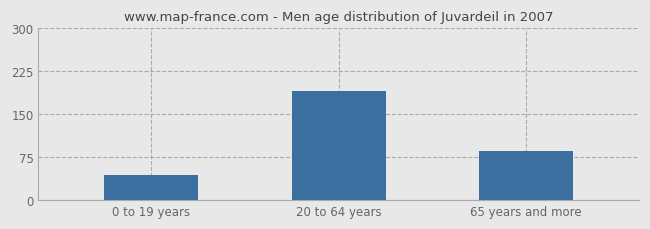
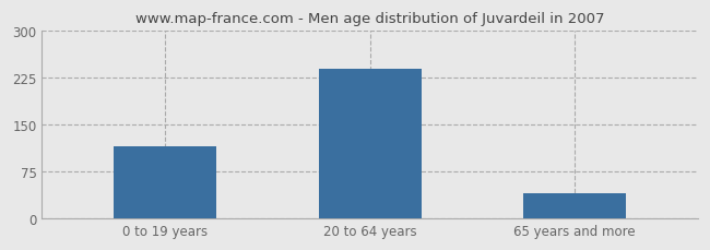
0 to 19 years: 44 -> 115
20 to 64 years: 190 -> 240
65 years and more: 86 -> 40
